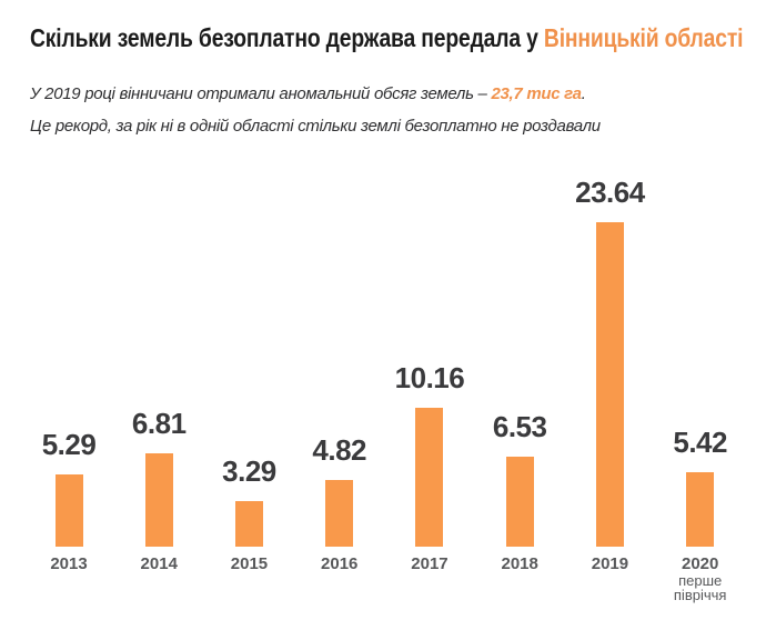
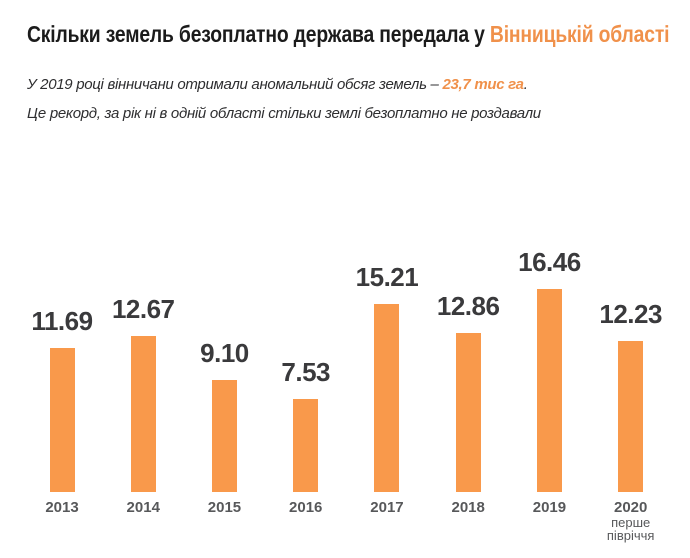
2013: 5.29 -> 11.69
2014: 6.81 -> 12.67
2015: 3.29 -> 9.10
2016: 4.82 -> 7.53
2017: 10.16 -> 15.21
2018: 6.53 -> 12.86
2019: 23.64 -> 16.46
2020: 5.42 -> 12.23
